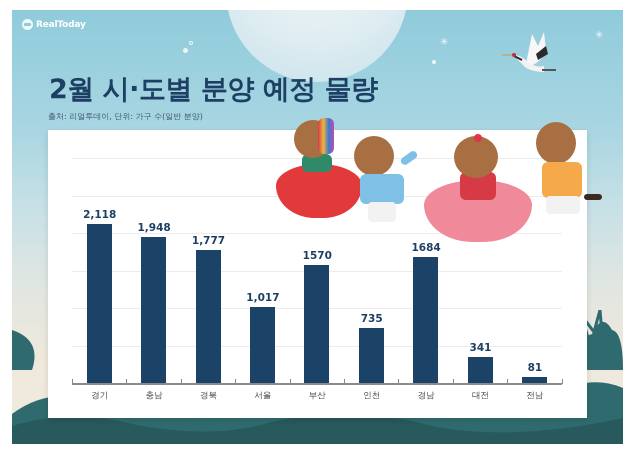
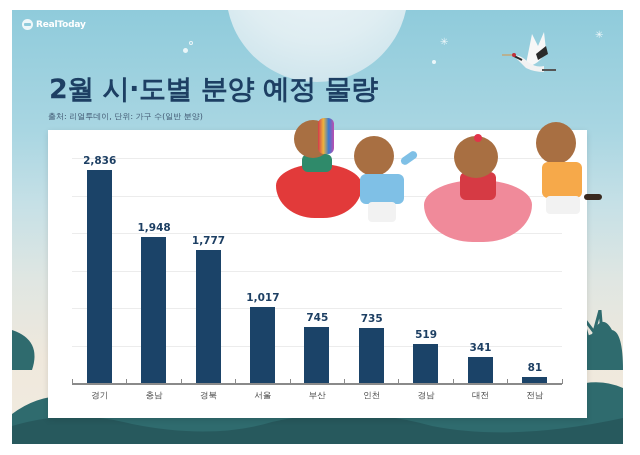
경기: 2,118 -> 2,836
부산: 1570 -> 745
경남: 1684 -> 519
